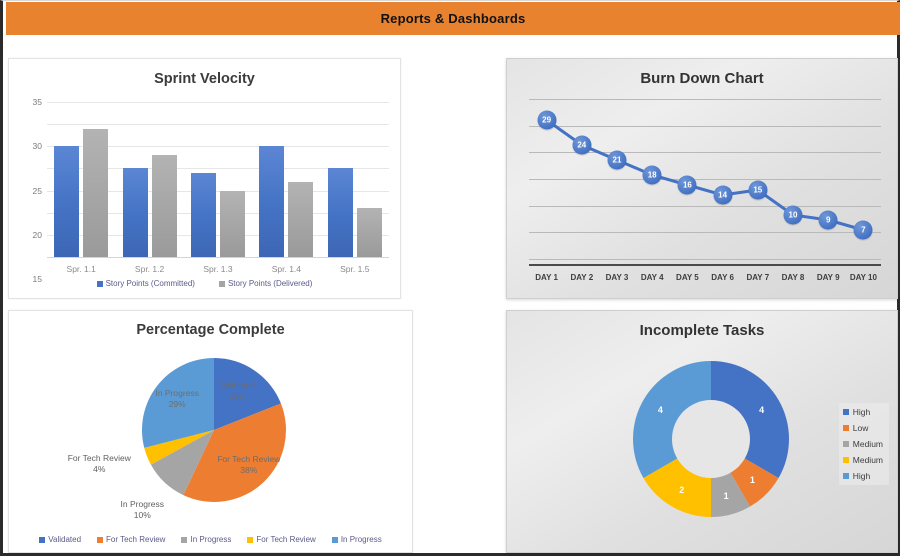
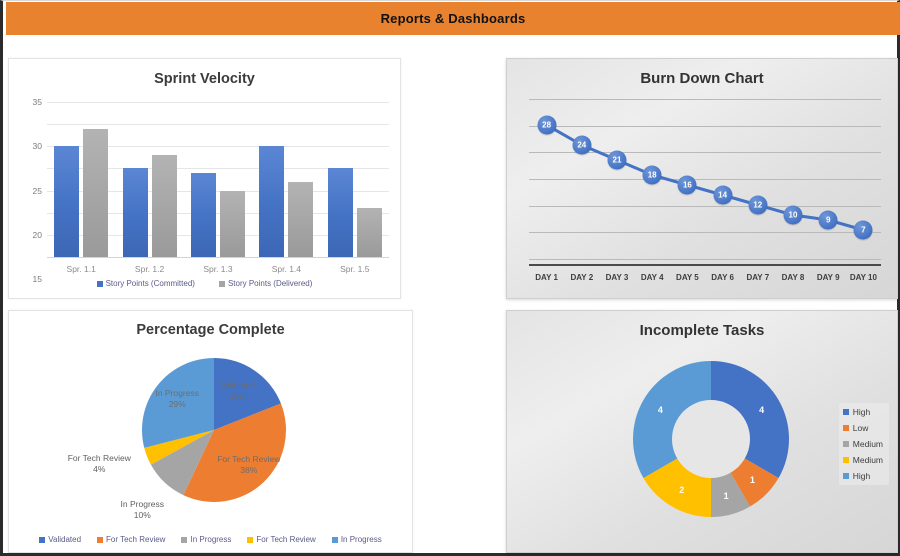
Burn Down Chart/DAY 1: 29 -> 28
Burn Down Chart/DAY 7: 15 -> 12
